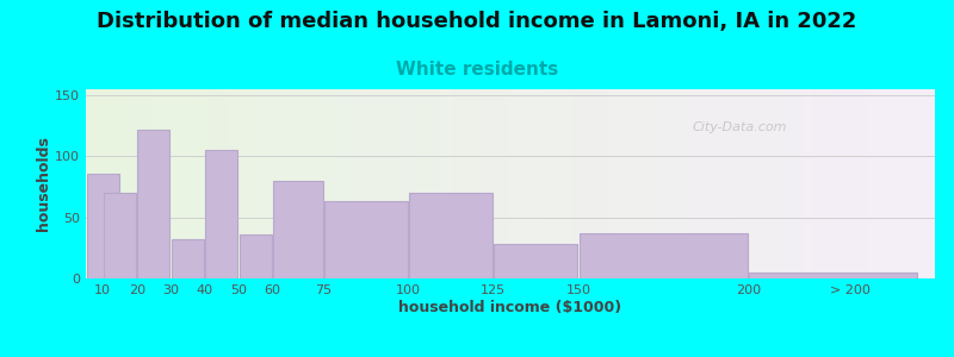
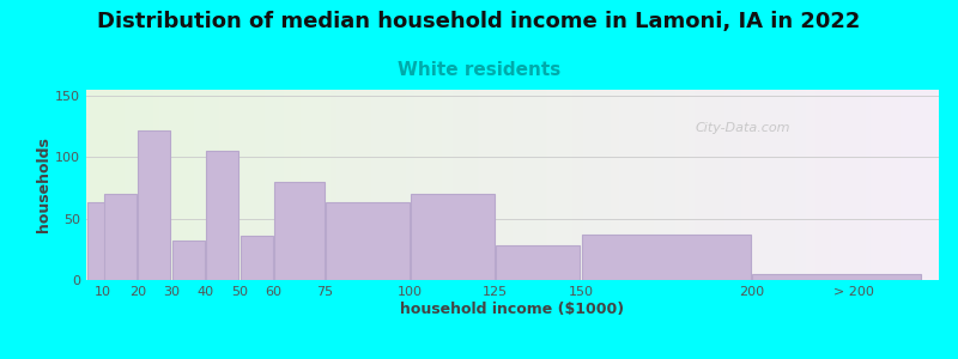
10: 86 -> 63
